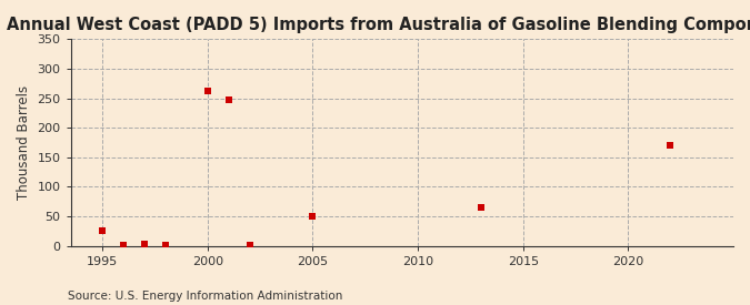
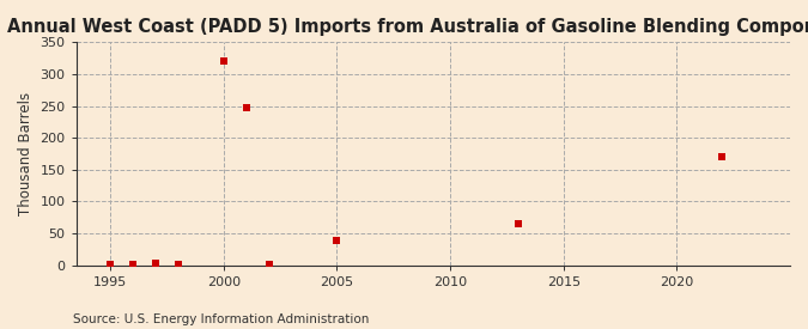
1995: 26 -> 1
2000: 262 -> 320
2005: 50 -> 38
